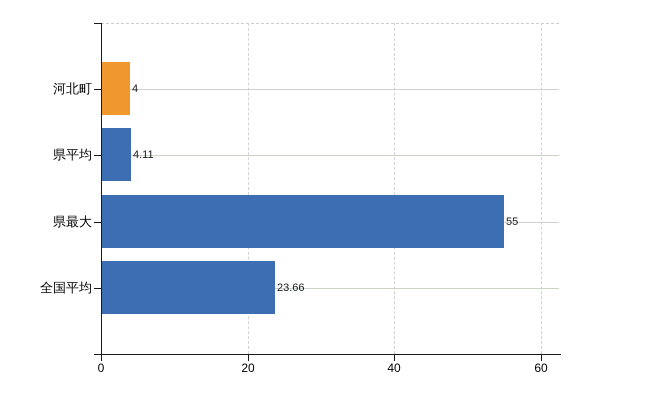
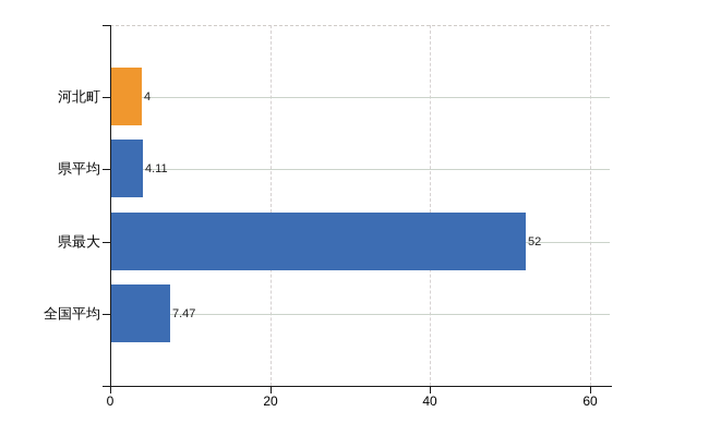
県最大: 55 -> 52
全国平均: 23.66 -> 7.47
